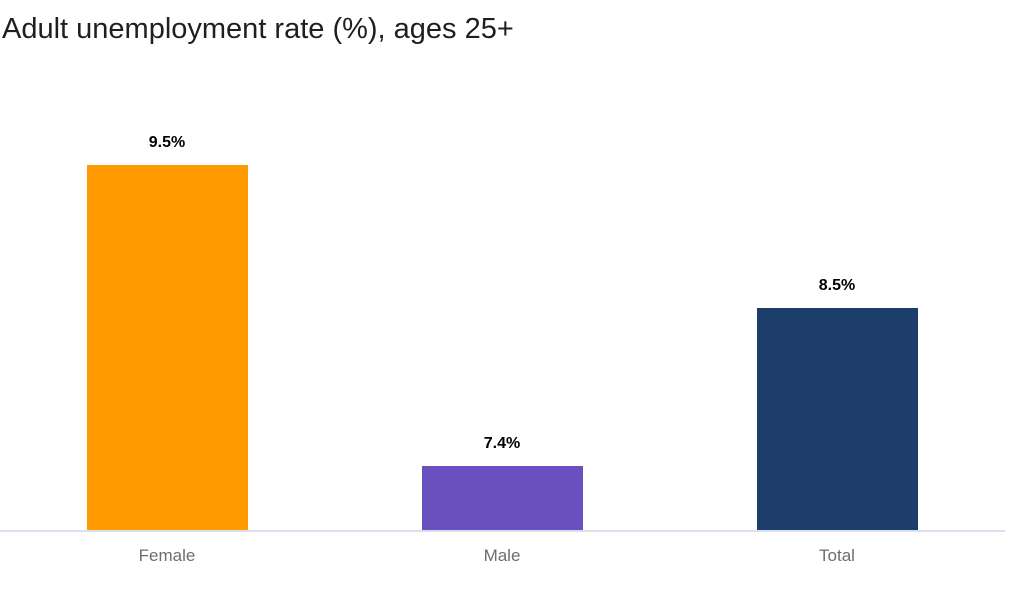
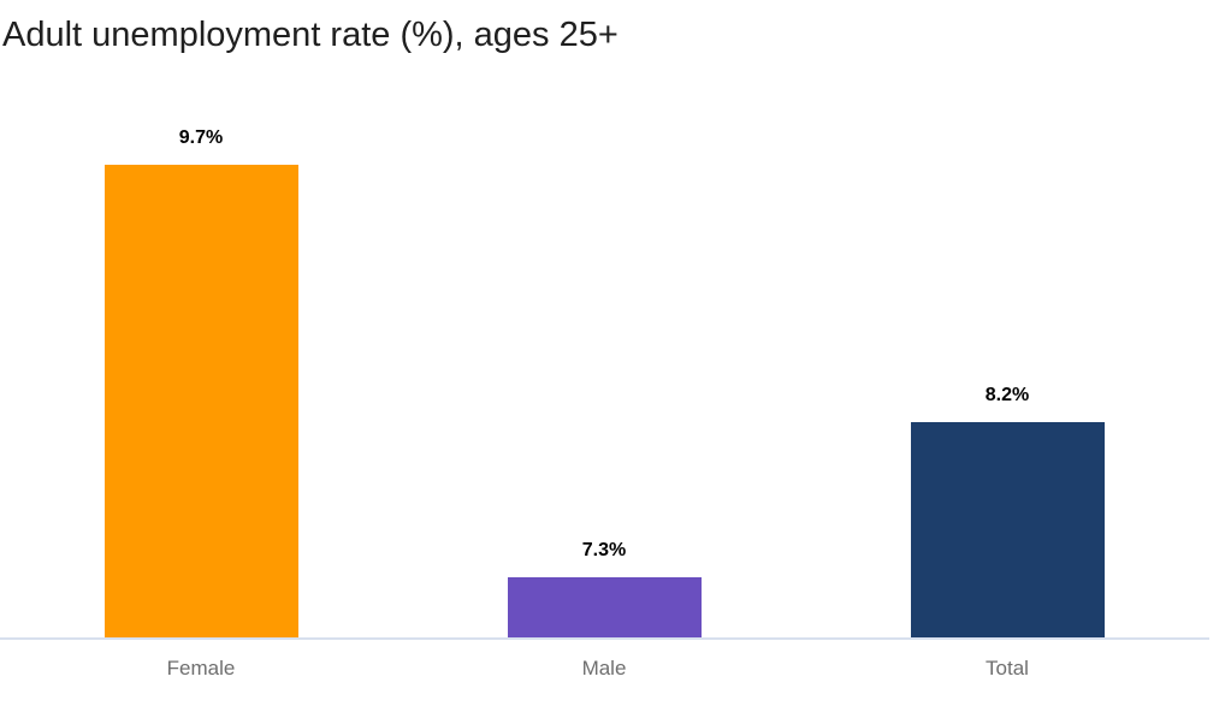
Female: 9.5% -> 9.7%
Male: 7.4% -> 7.3%
Total: 8.5% -> 8.2%
